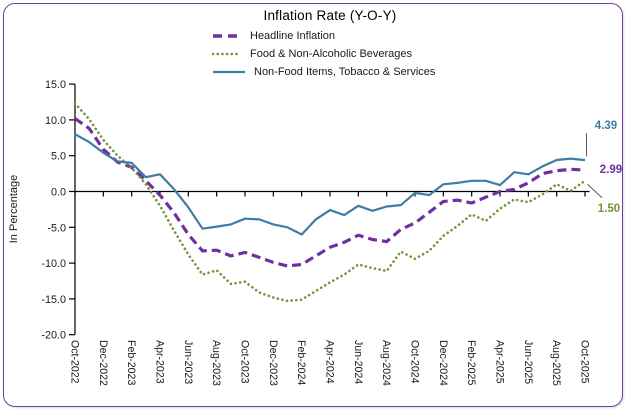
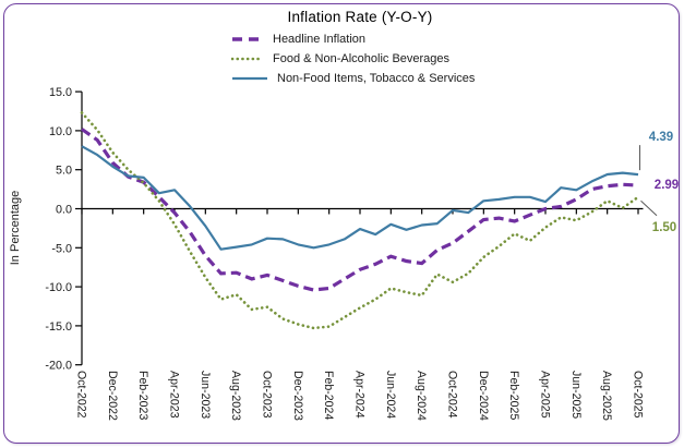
Non-Food Items, Tobacco & Services/Feb-2024: -6 -> -5
